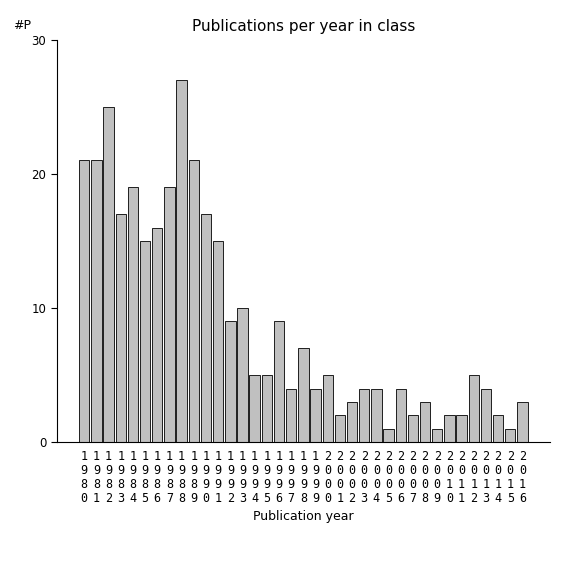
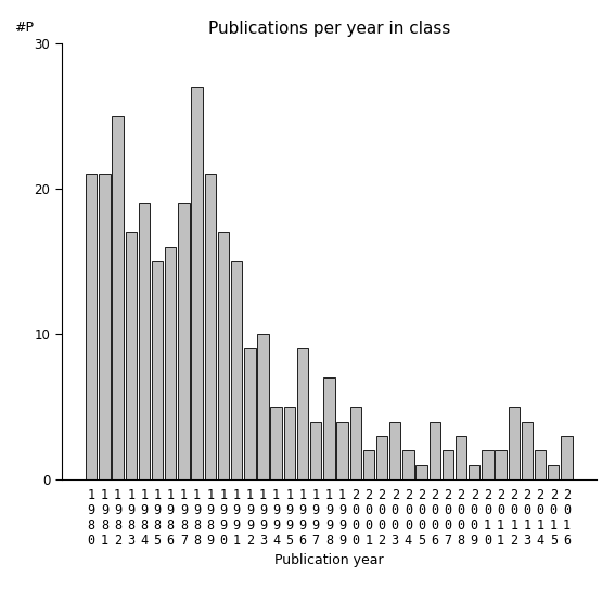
2 0 0 4: 4 -> 2
